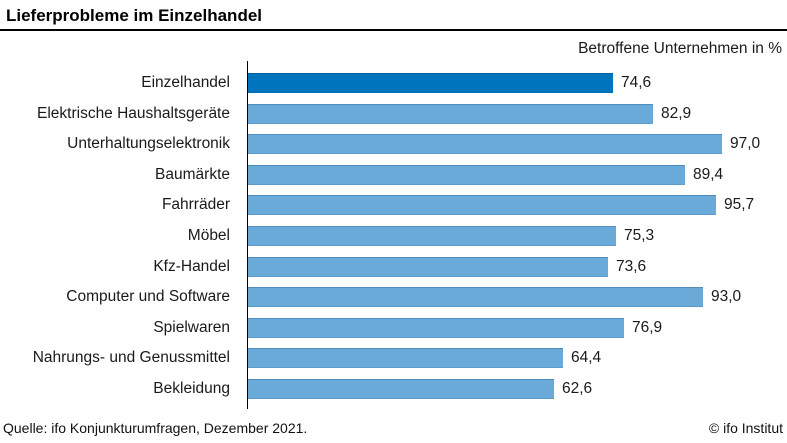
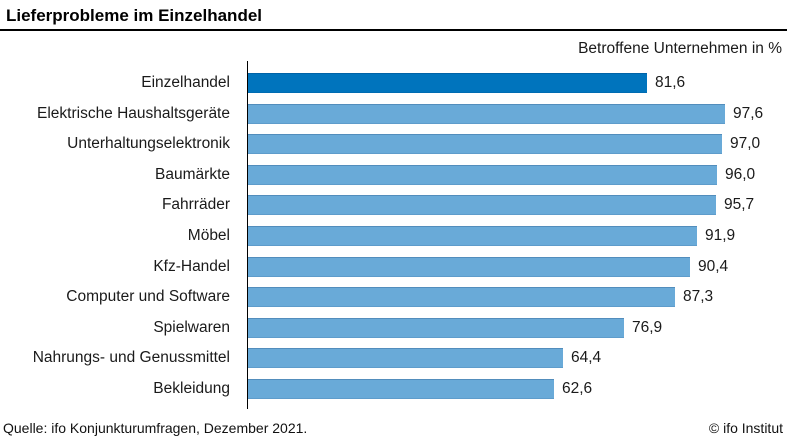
Einzelhandel: 74,6 -> 81,6
Elektrische Haushaltsgeräte: 82,9 -> 97,6
Baumärkte: 89,4 -> 96,0
Möbel: 75,3 -> 91,9
Kfz-Handel: 73,6 -> 90,4
Computer und Software: 93,0 -> 87,3
